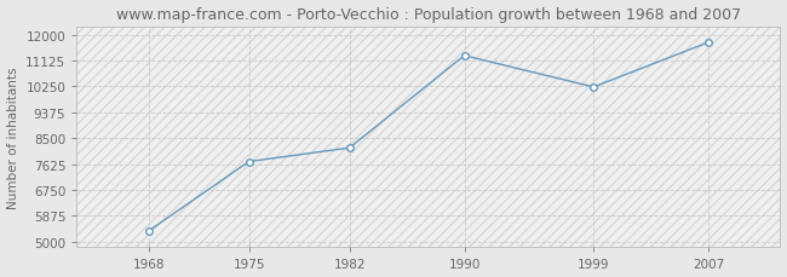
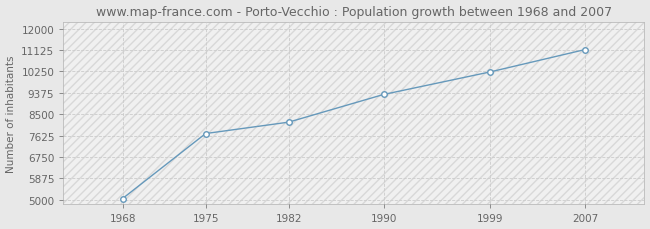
1968: 5350 -> 5040
1990: 11300 -> 9310
2007: 11750 -> 11150
